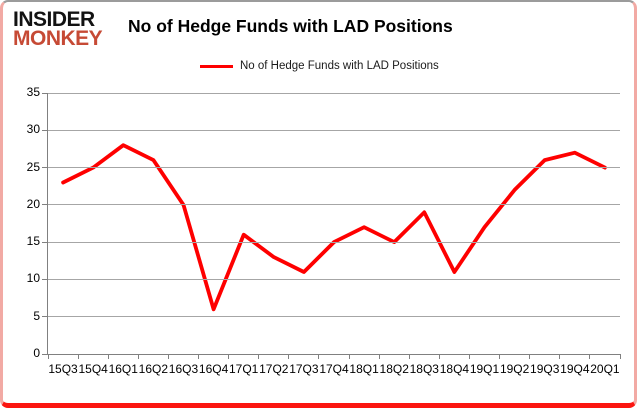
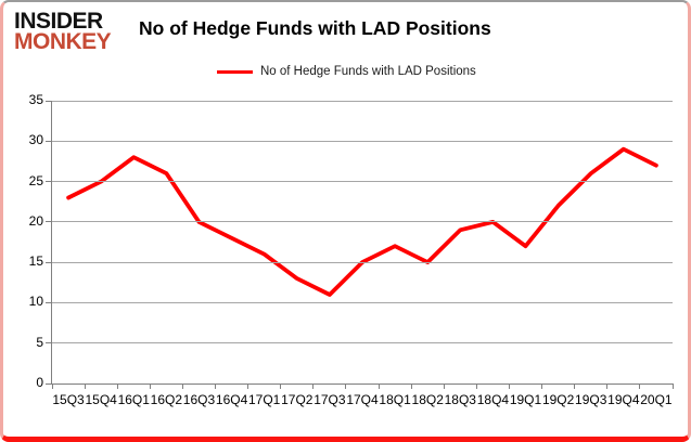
16Q4: 6 -> 18
18Q4: 11 -> 20
19Q4: 27 -> 29
20Q1: 25 -> 27
